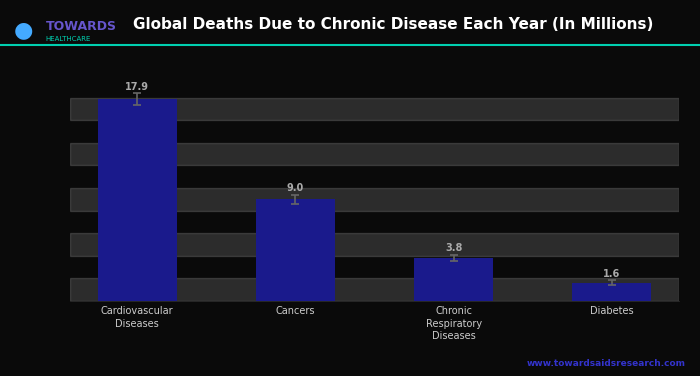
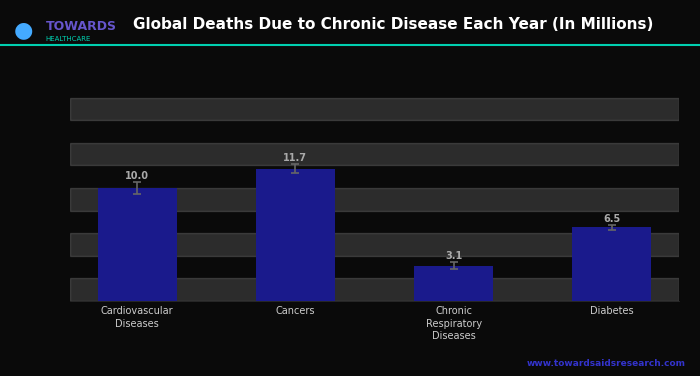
Cardiovascular Diseases: 17.9 -> 10.0
Cancers: 9.0 -> 11.7
Chronic Respiratory Diseases: 3.8 -> 3.1
Diabetes: 1.6 -> 6.5
